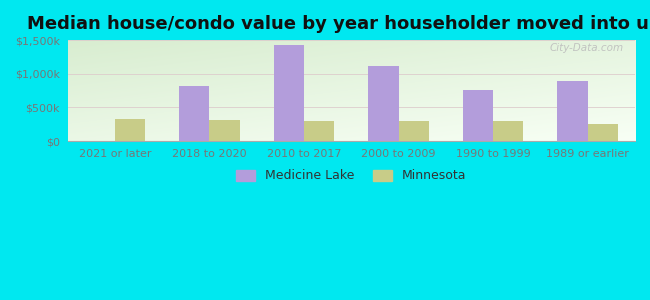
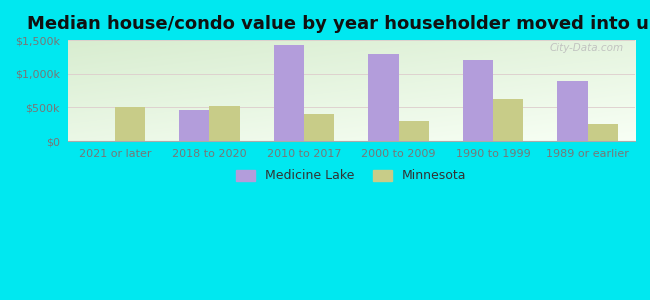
Minnesota/2021 or later: $330k -> $500k
Medicine Lake/2018 to 2020: $820k -> $460k
Minnesota/2018 to 2020: $320k -> $520k
Minnesota/2010 to 2017: $300k -> $400k
Medicine Lake/2000 to 2009: $1,120k -> $1,300k
Medicine Lake/1990 to 1999: $760k -> $1,200k
Minnesota/1990 to 1999: $300k -> $620k
